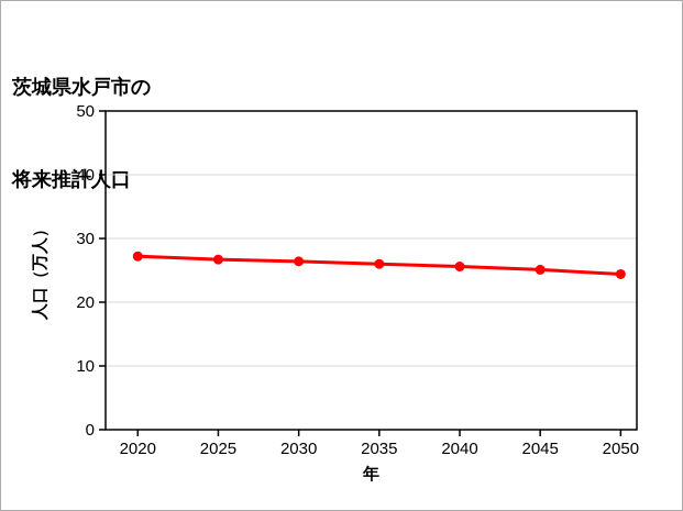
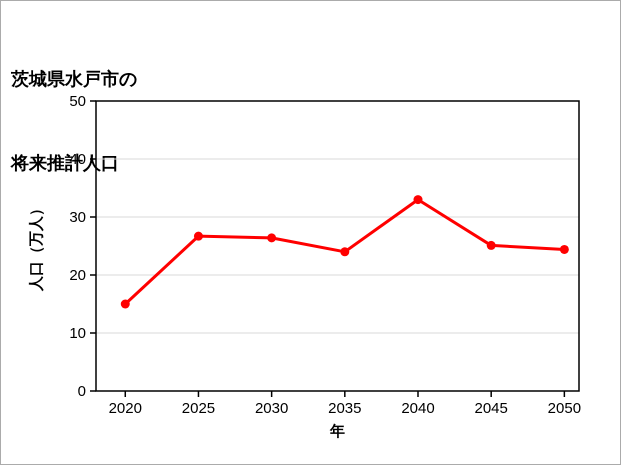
2020: 27 -> 15
2035: 26 -> 24
2040: 26 -> 33
